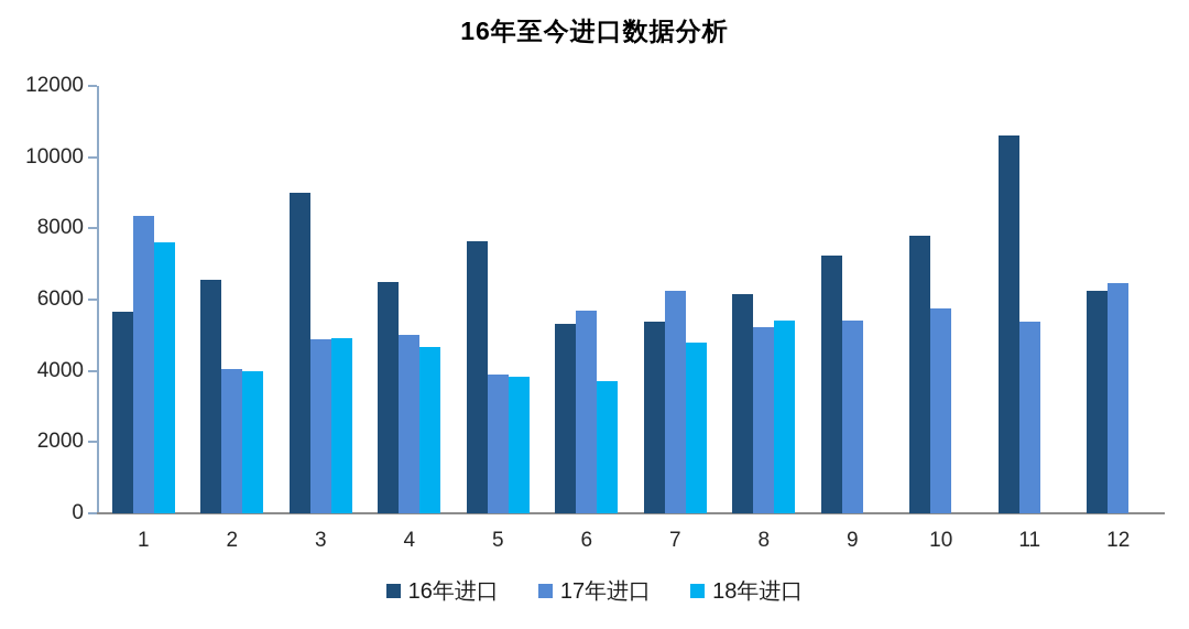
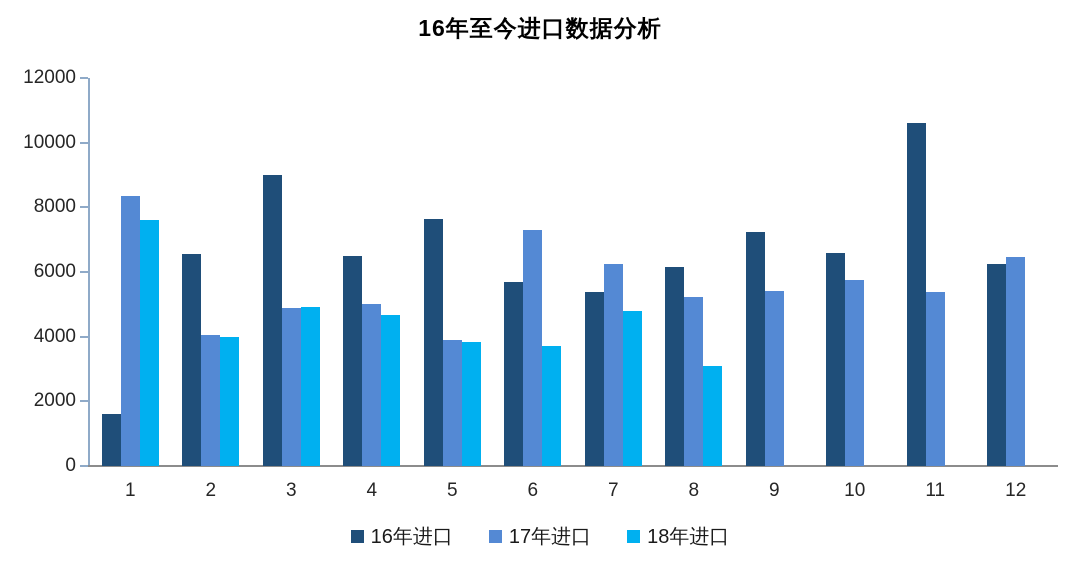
16年进口/1: 5700 -> 1600
16年进口/6: 5300 -> 5700
17年进口/6: 5700 -> 7300
18年进口/8: 5400 -> 3100
16年进口/10: 7800 -> 6600
